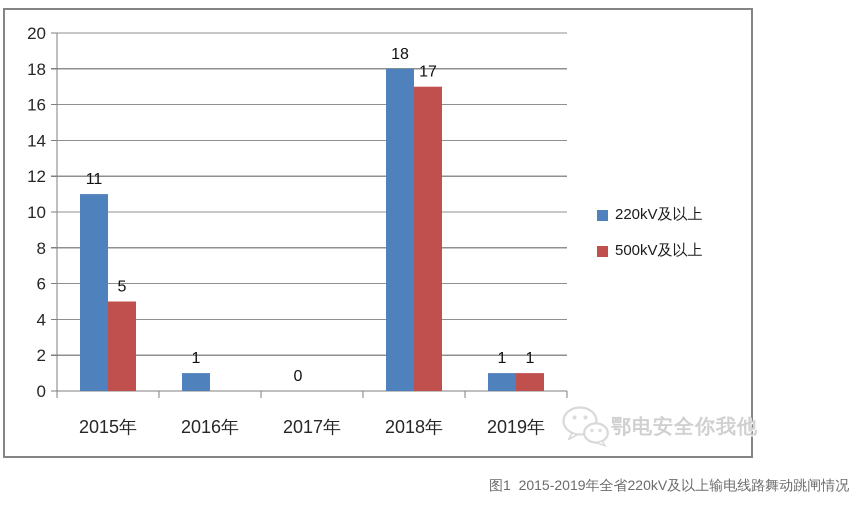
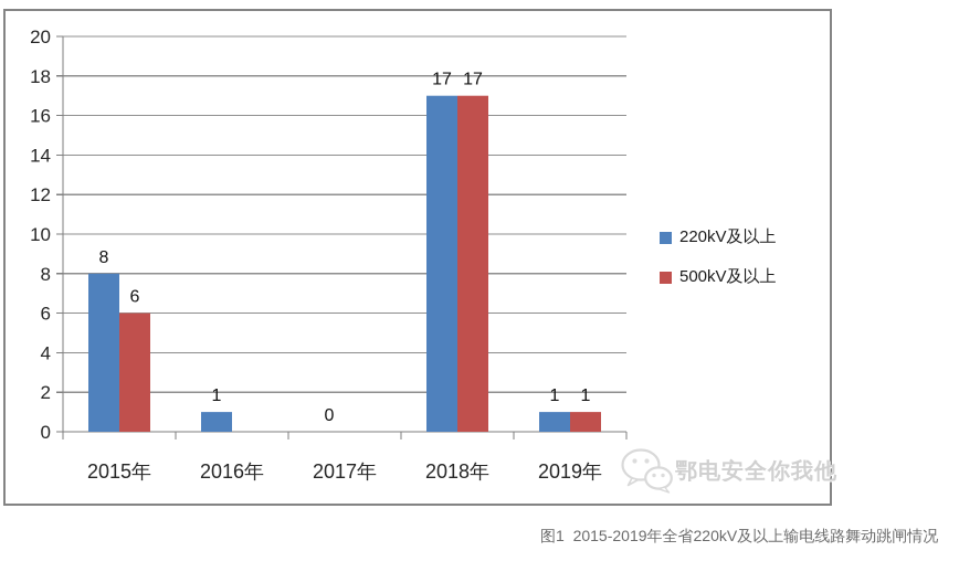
220kV及以上/2015年: 11 -> 8
500kV及以上/2015年: 5 -> 6
220kV及以上/2018年: 18 -> 17
